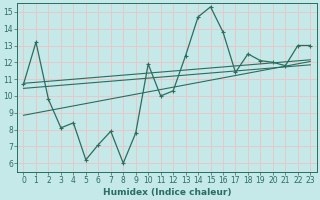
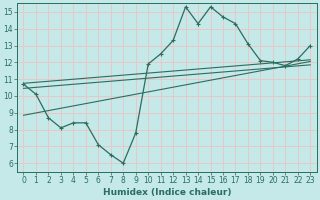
1: 13.2 -> 10.1
2: 9.8 -> 8.7
5: 6.2 -> 8.4
7: 7.9 -> 6.5
11: 10.0 -> 12.5
12: 10.3 -> 13.3
13: 12.4 -> 15.3
14: 14.7 -> 14.3
16: 13.8 -> 14.7
17: 11.4 -> 14.3
18: 12.5 -> 13.1
22: 13.0 -> 12.2
